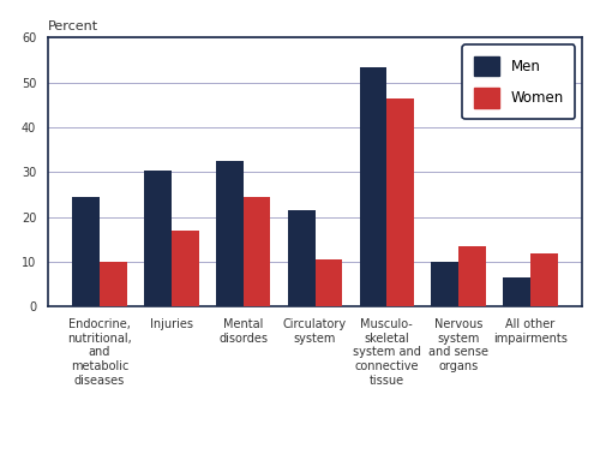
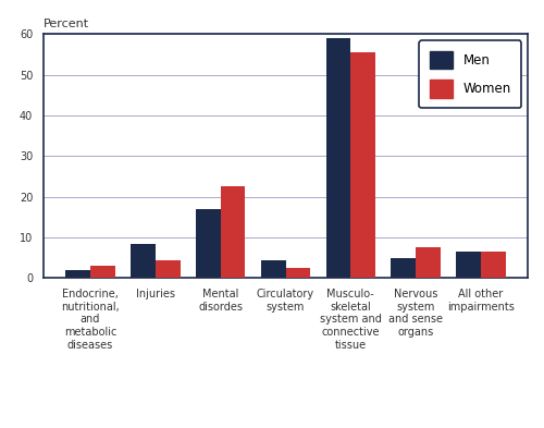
Men/Endocrine, nutritional, and metabolic diseases: 24.5 -> 2.0
Women/Endocrine, nutritional, and metabolic diseases: 10.0 -> 3.0
Men/Injuries: 30.5 -> 8.5
Women/Injuries: 17.0 -> 4.5
Men/Mental disordes: 32.5 -> 17.0
Women/Mental disordes: 24.5 -> 22.5
Men/Circulatory system: 21.5 -> 4.5
Women/Circulatory system: 10.5 -> 2.5
Men/Musculo- skeletal system and connective tissue: 53.5 -> 59.0
Women/Musculo- skeletal system and connective tissue: 46.5 -> 55.5
Men/Nervous system and sense organs: 10.0 -> 5.0
Women/Nervous system and sense organs: 13.5 -> 7.5
Women/All other impairments: 12.0 -> 6.5
